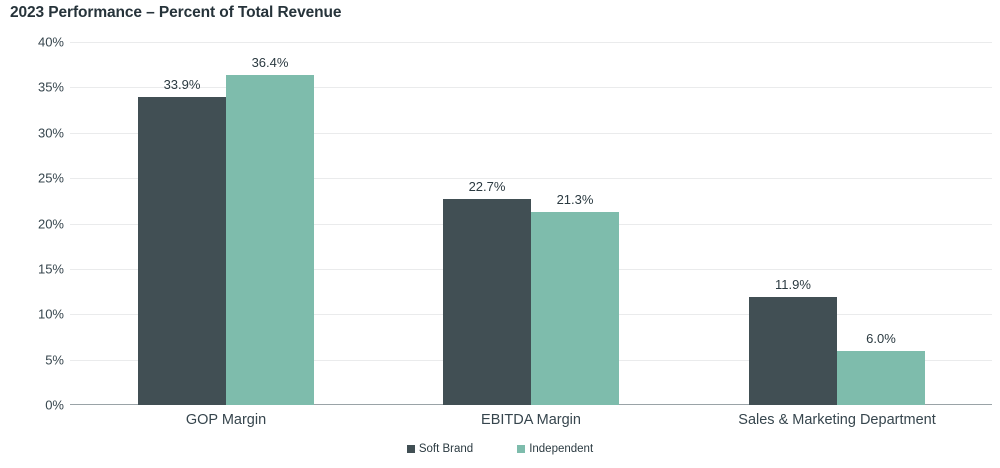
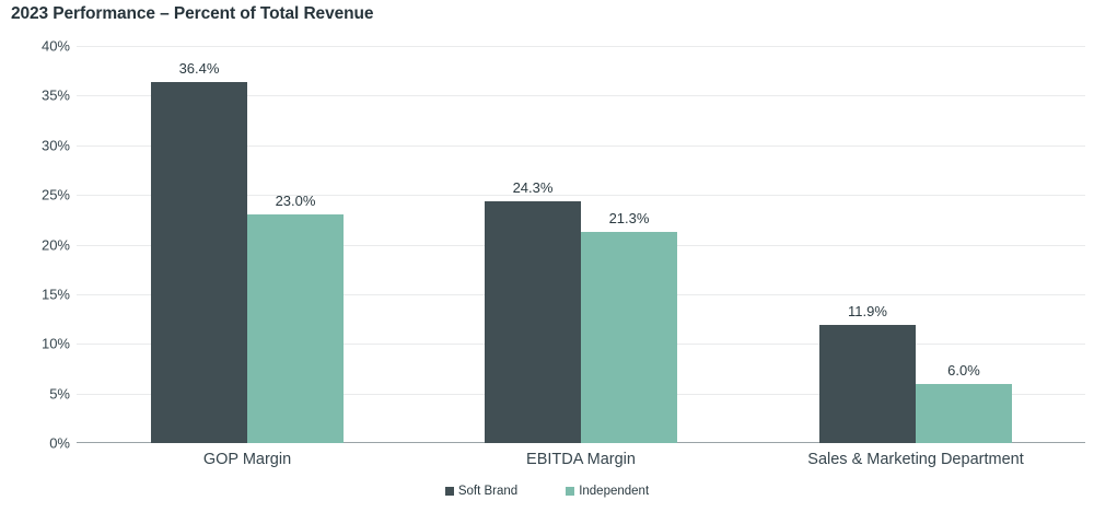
Soft Brand/GOP Margin: 33.9% -> 36.4%
Independent/GOP Margin: 36.4% -> 23.0%
Soft Brand/EBITDA Margin: 22.7% -> 24.3%
